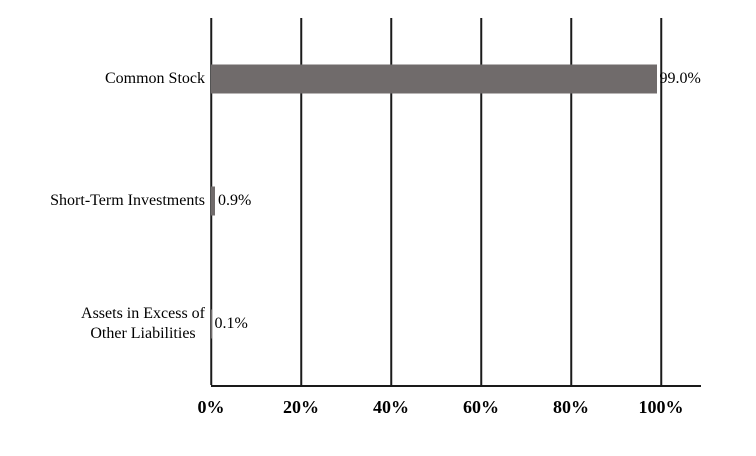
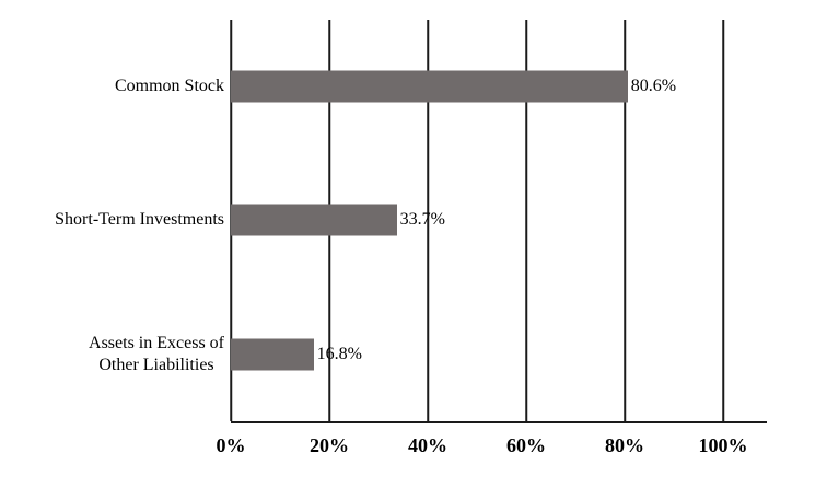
Common Stock: 99.0% -> 80.6%
Short-Term Investments: 0.9% -> 33.7%
Assets in Excess of Other Liabilities: 0.1% -> 16.8%
